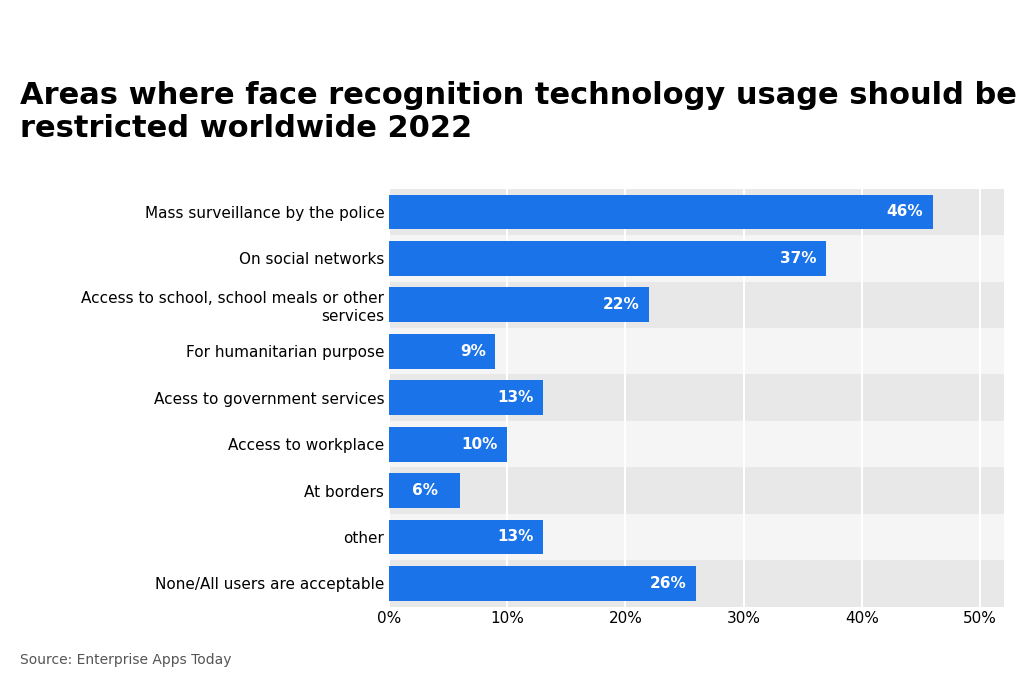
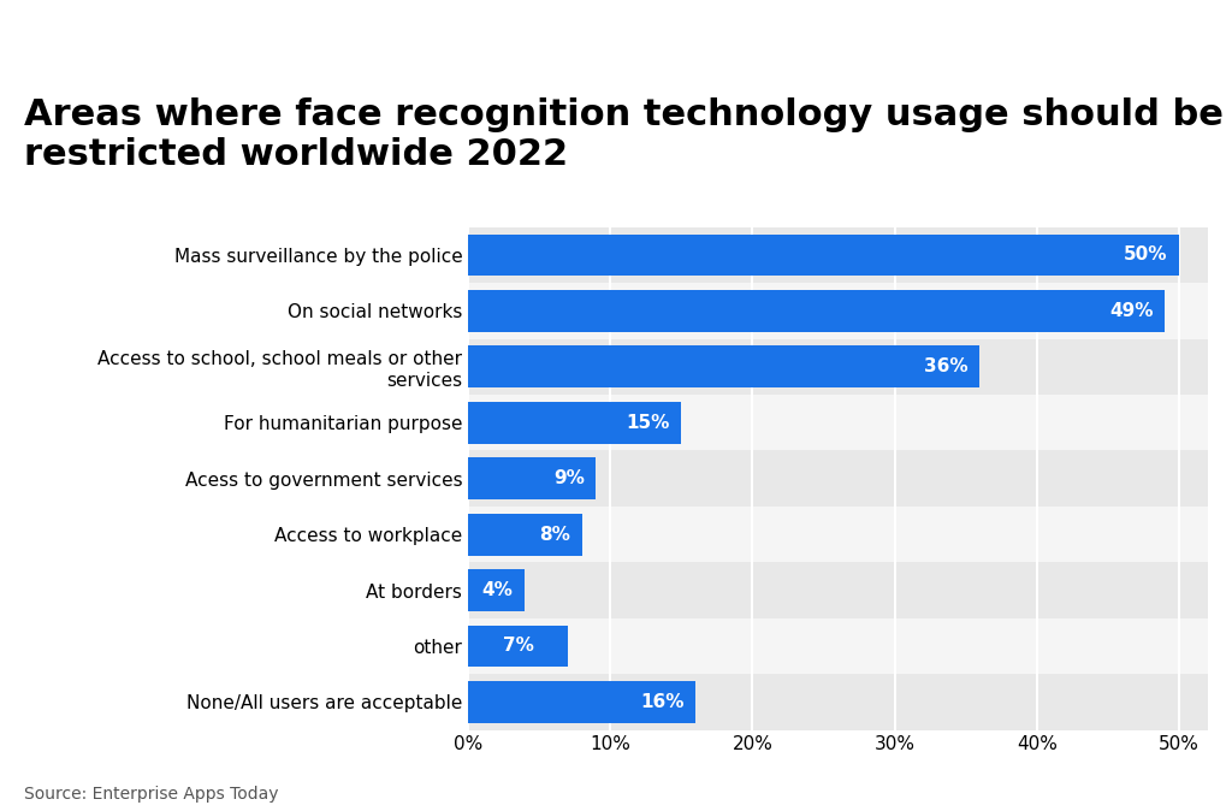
Mass surveillance by the police: 46% -> 50%
On social networks: 37% -> 49%
Access to school, school meals or other services: 22% -> 36%
For humanitarian purpose: 9% -> 15%
Acess to government services: 13% -> 9%
Access to workplace: 10% -> 8%
At borders: 6% -> 4%
other: 13% -> 7%
None/All users are acceptable: 26% -> 16%
